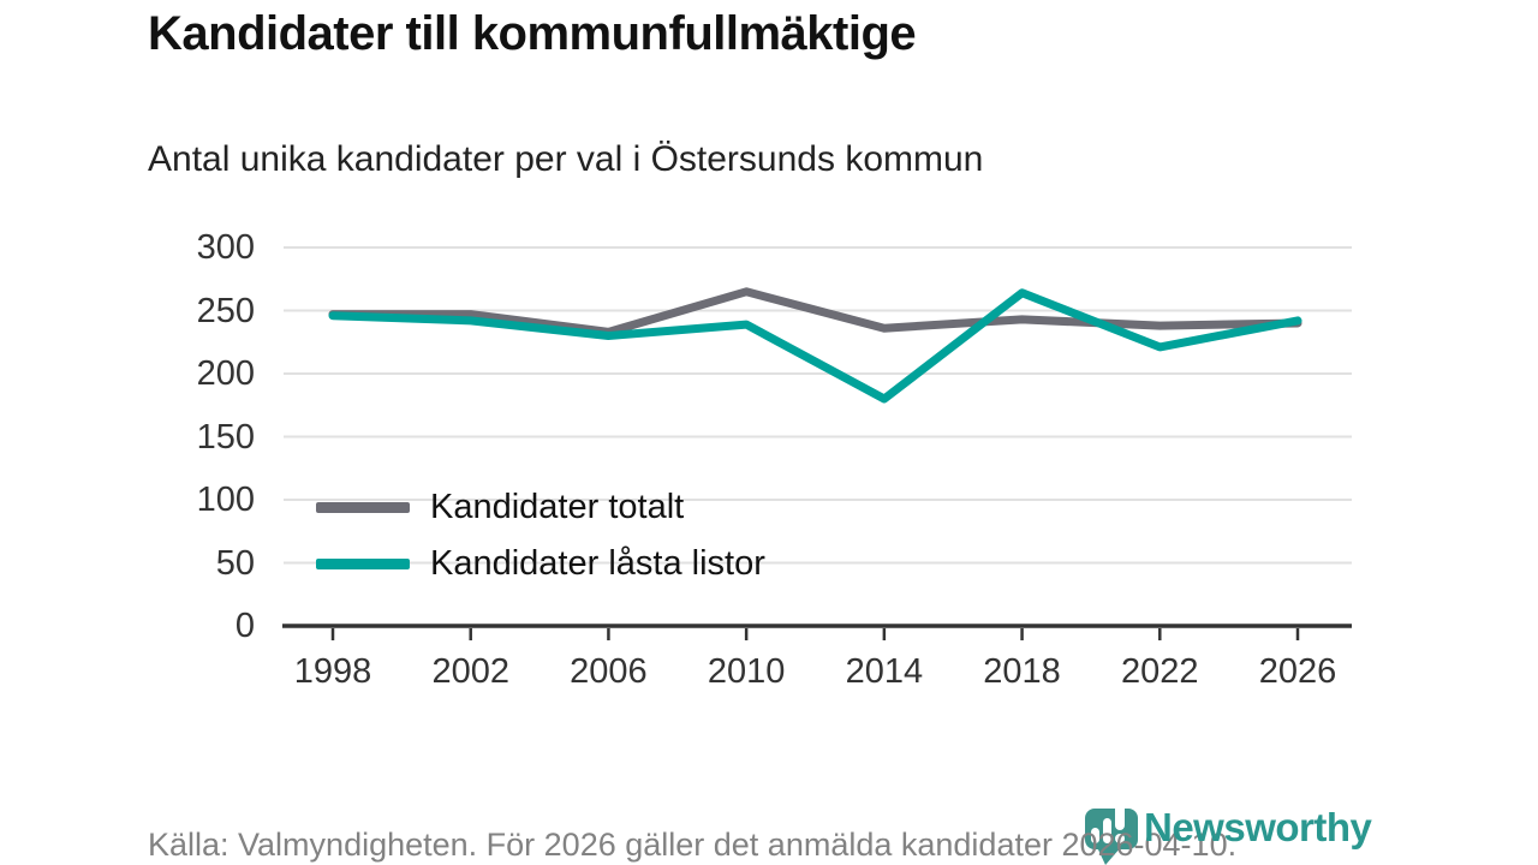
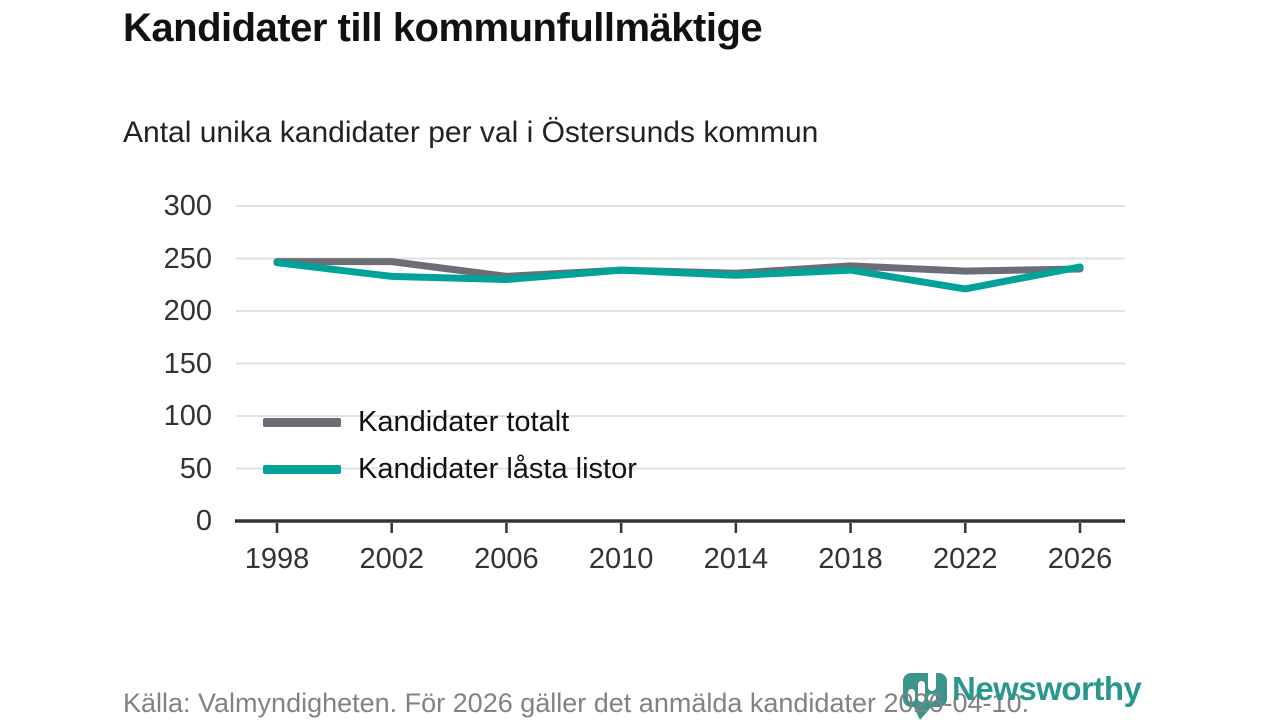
Kandidater låsta listor/2002: 242 -> 233
Kandidater totalt/2010: 265 -> 239
Kandidater låsta listor/2014: 180 -> 234
Kandidater låsta listor/2018: 264 -> 239
